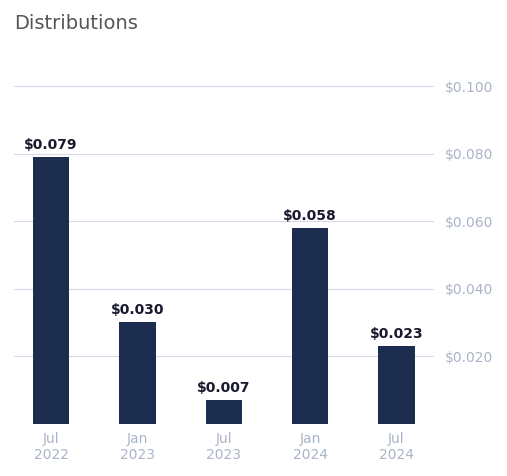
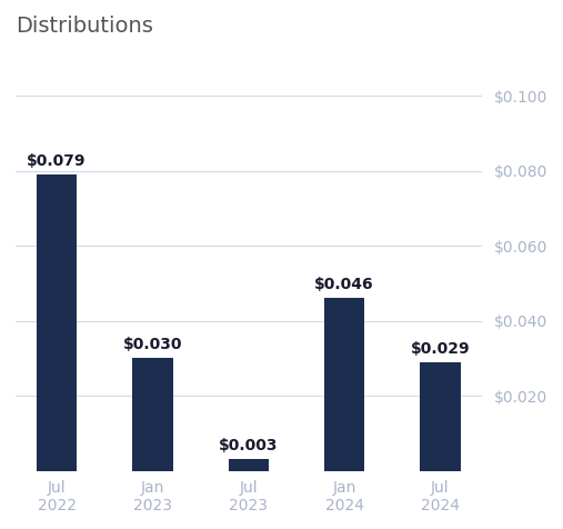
Jul 2023: $0.007 -> $0.003
Jan 2024: $0.058 -> $0.046
Jul 2024: $0.023 -> $0.029
